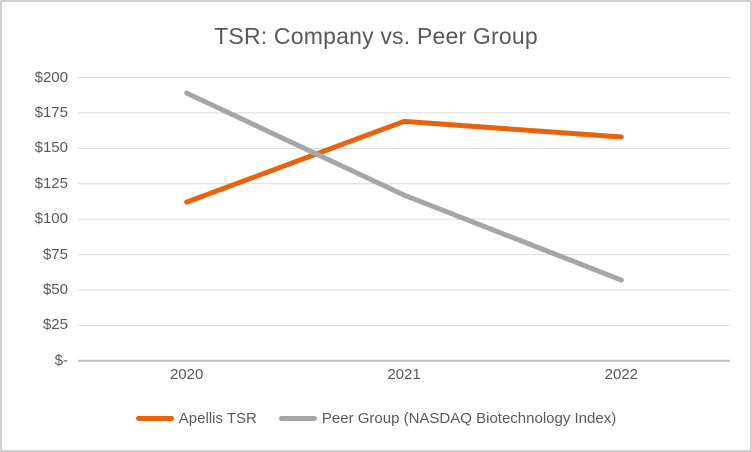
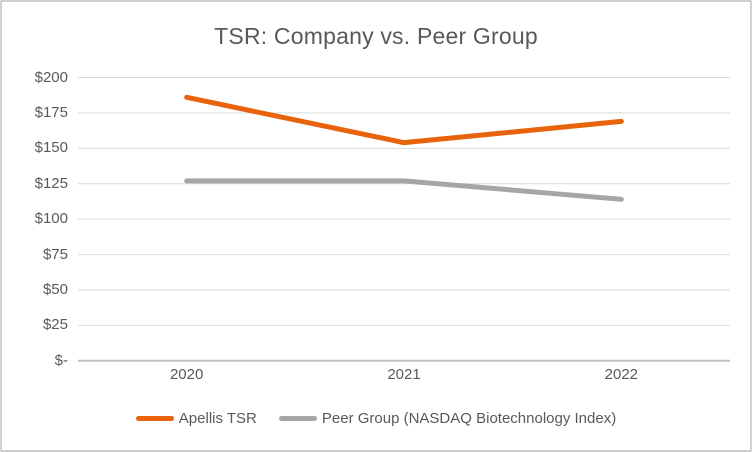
Apellis TSR/2020: $112 -> $186
Peer Group (NASDAQ Biotechnology Index)/2020: $189 -> $127
Apellis TSR/2021: $169 -> $154
Peer Group (NASDAQ Biotechnology Index)/2021: $117 -> $127
Apellis TSR/2022: $158 -> $169
Peer Group (NASDAQ Biotechnology Index)/2022: $57 -> $114
